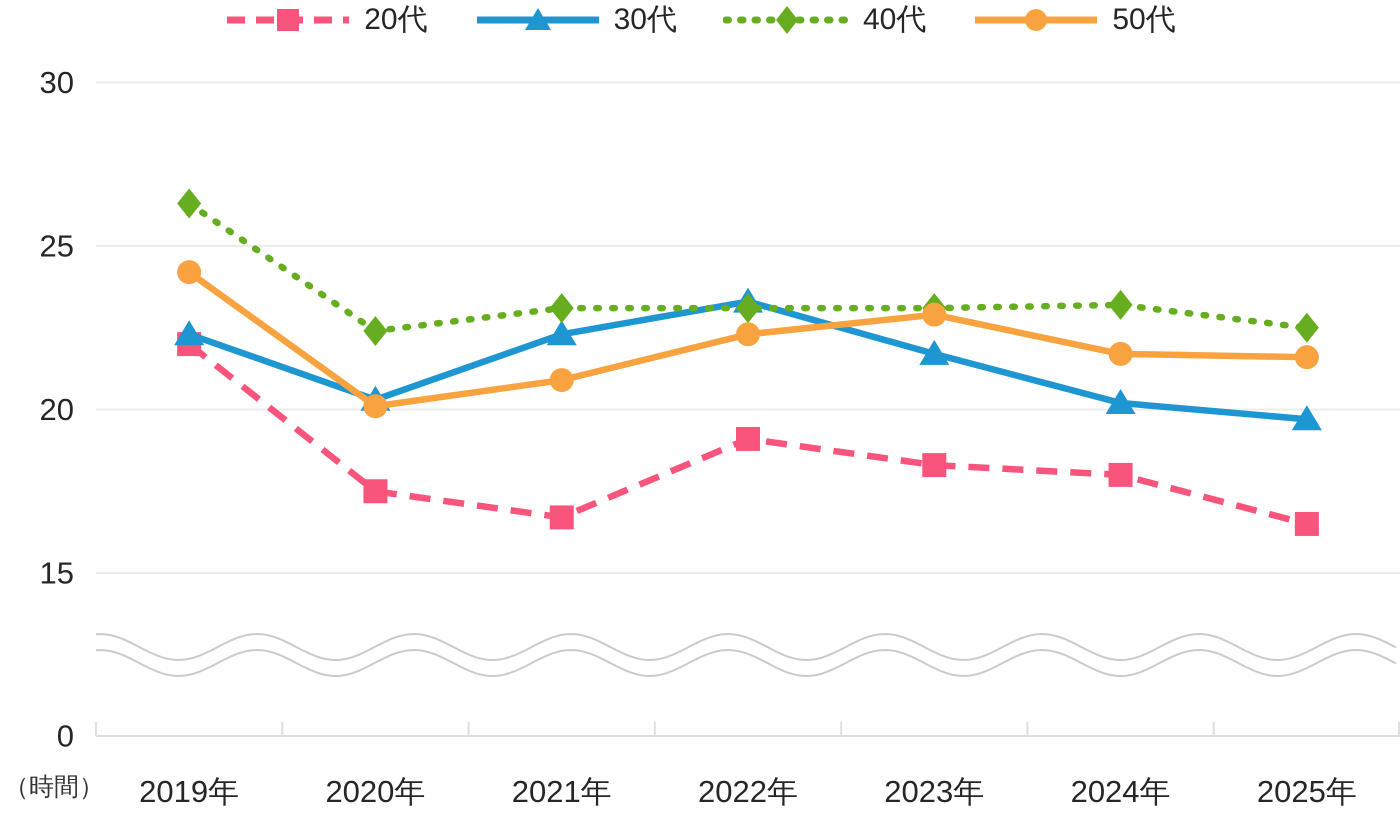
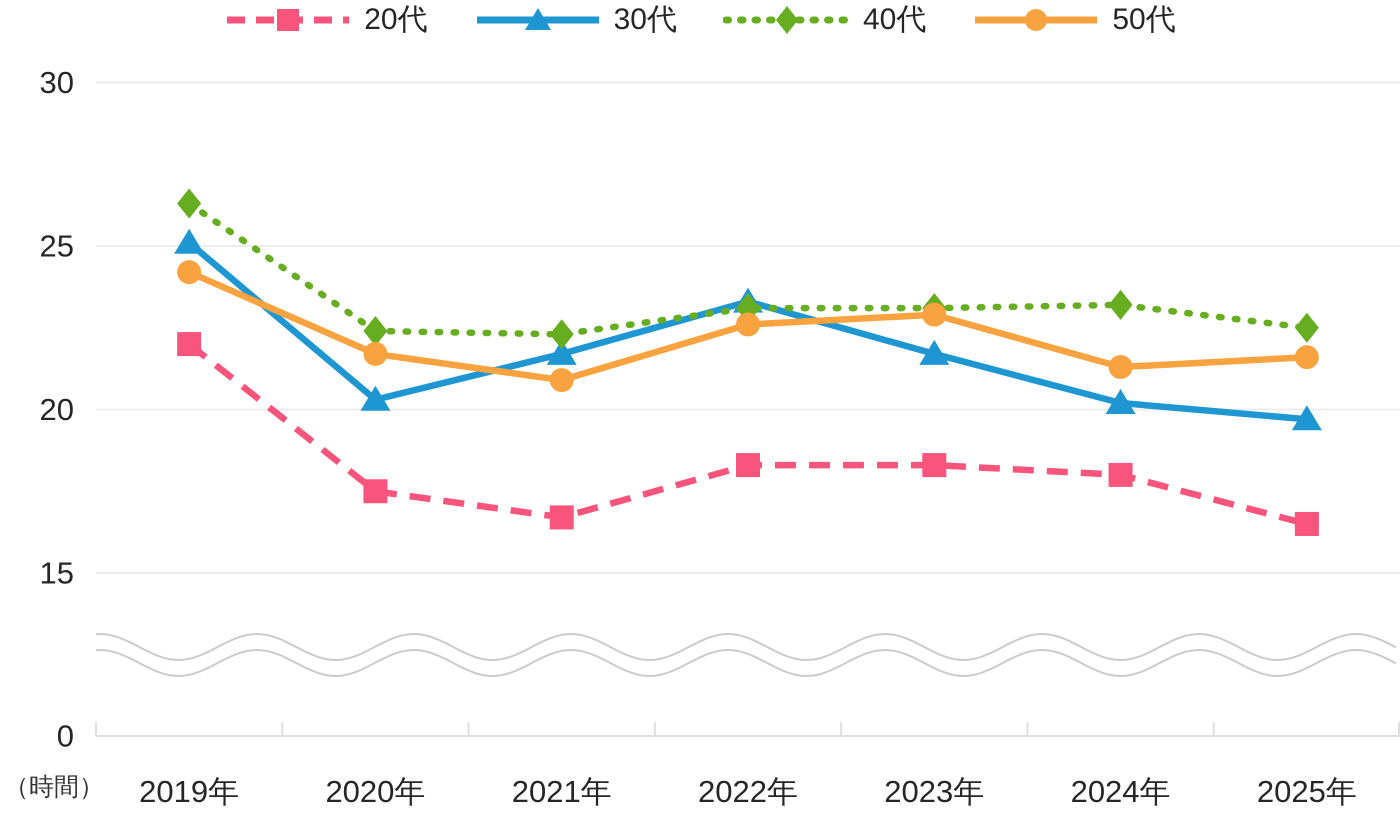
30代/2019年: 22.3 -> 25.1
50代/2020年: 20.1 -> 21.7
30代/2021年: 22.3 -> 21.7
40代/2021年: 23.1 -> 22.3
20代/2022年: 19.1 -> 18.3
50代/2022年: 22.3 -> 22.6
50代/2024年: 21.7 -> 21.3
